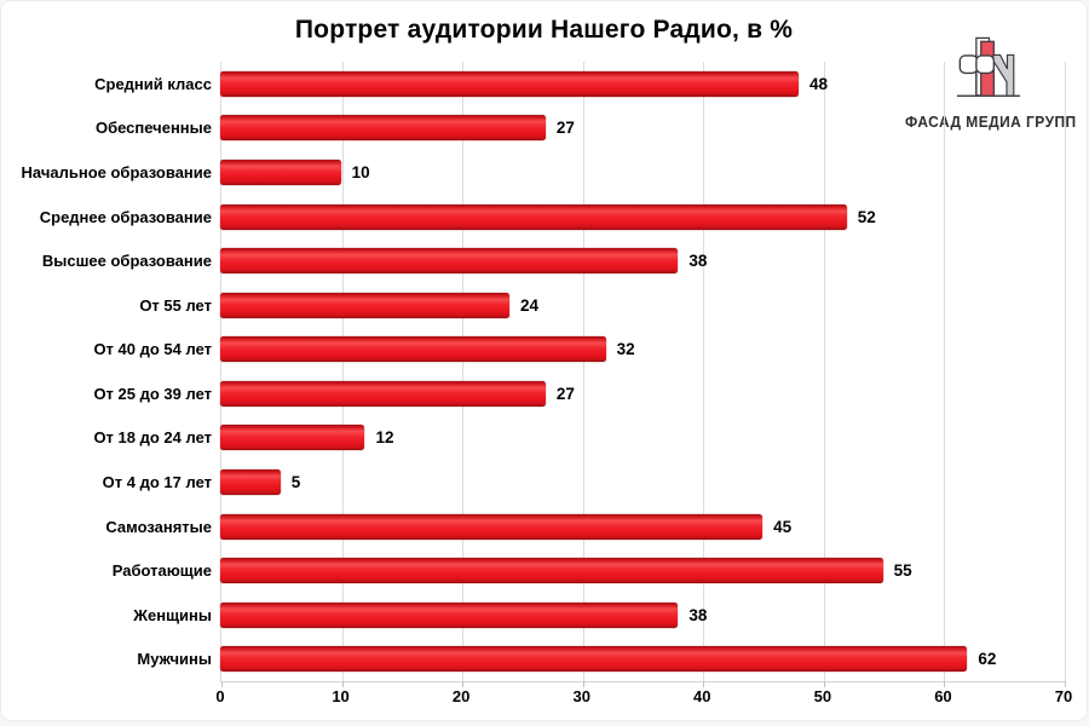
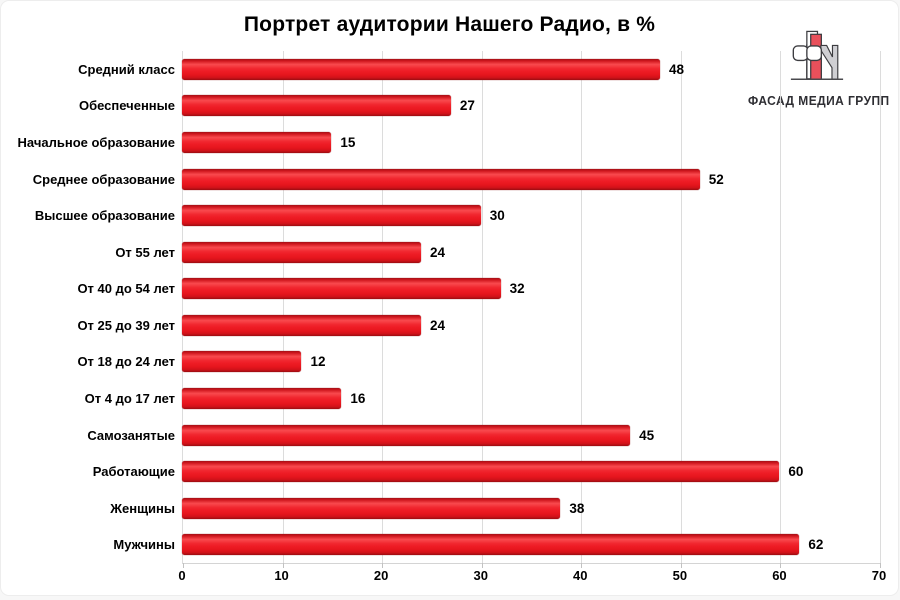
Начальное образование: 10 -> 15
Высшее образование: 38 -> 30
От 25 до 39 лет: 27 -> 24
От 4 до 17 лет: 5 -> 16
Работающие: 55 -> 60
